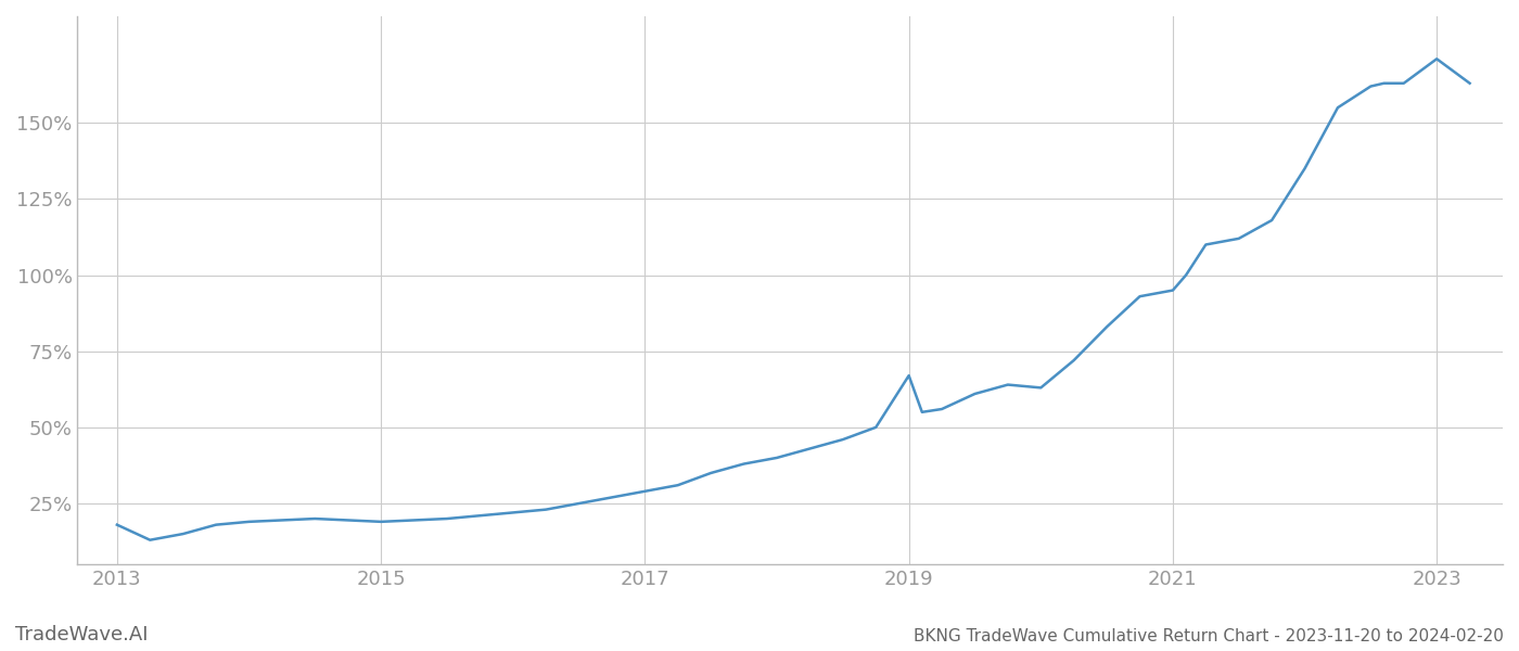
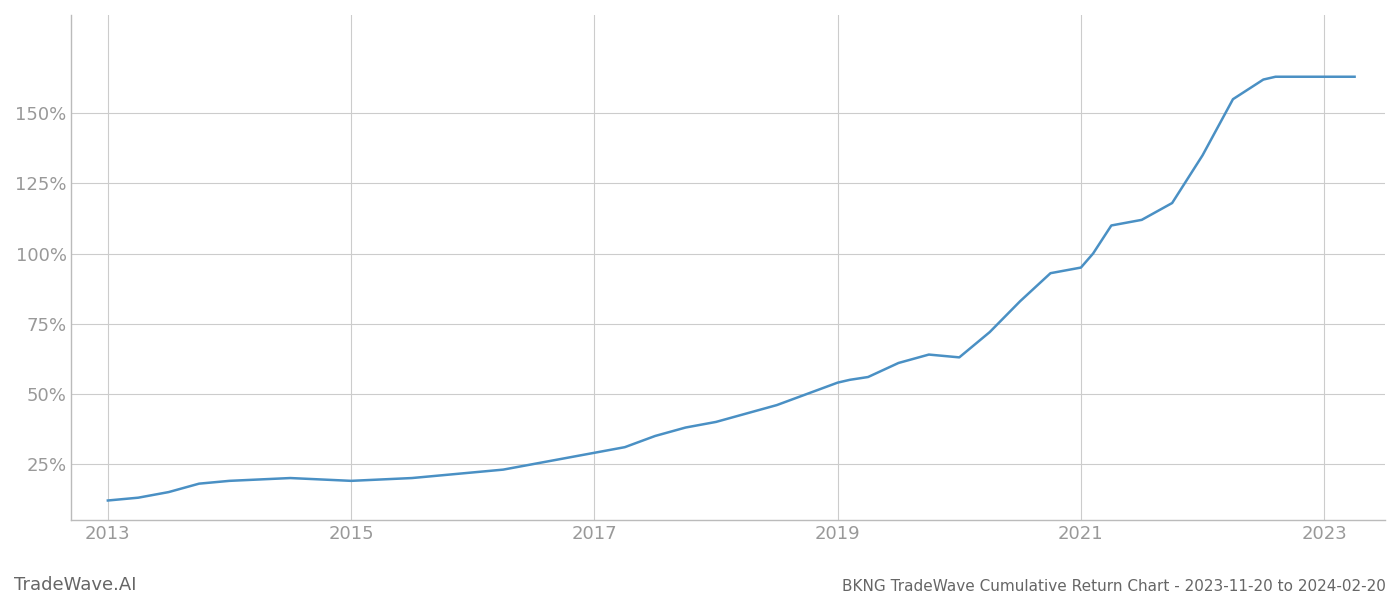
2013: 18.0% -> 12.0%
2019: 67.0% -> 54.0%
2023: 171.0% -> 163.0%
